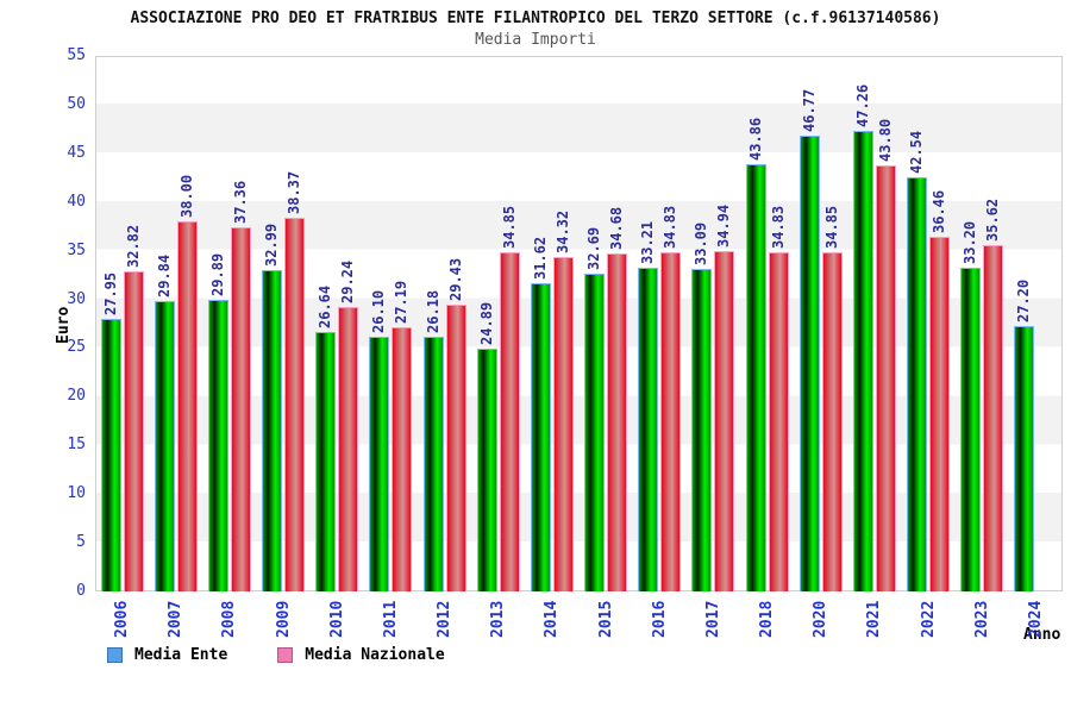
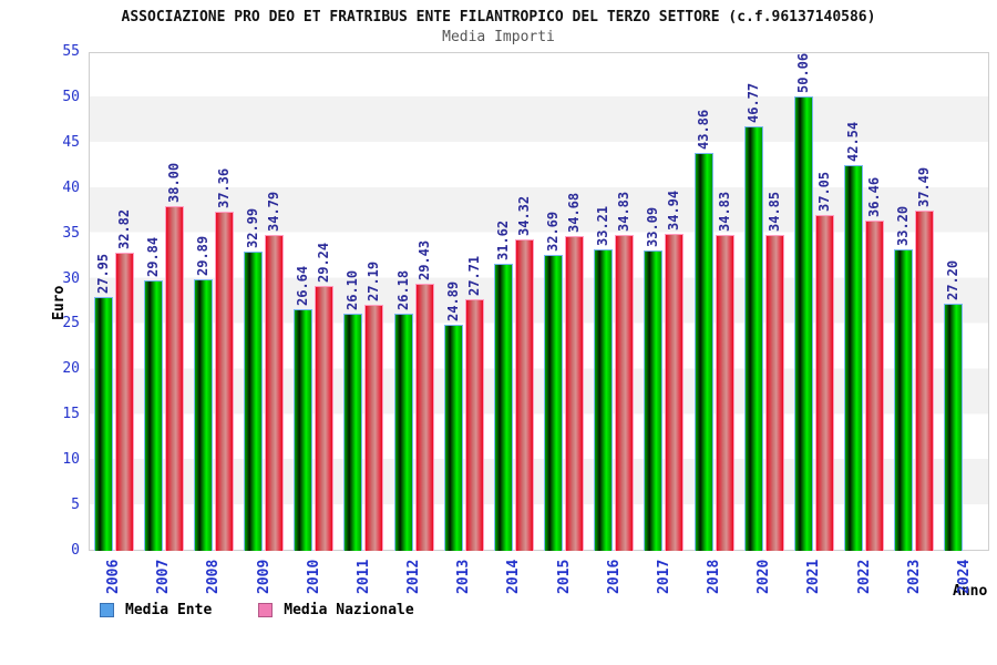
Media Nazionale/2009: 38.37 -> 34.79
Media Nazionale/2013: 34.85 -> 27.71
Media Ente/2021: 47.26 -> 50.06
Media Nazionale/2021: 43.80 -> 37.05
Media Nazionale/2023: 35.62 -> 37.49
